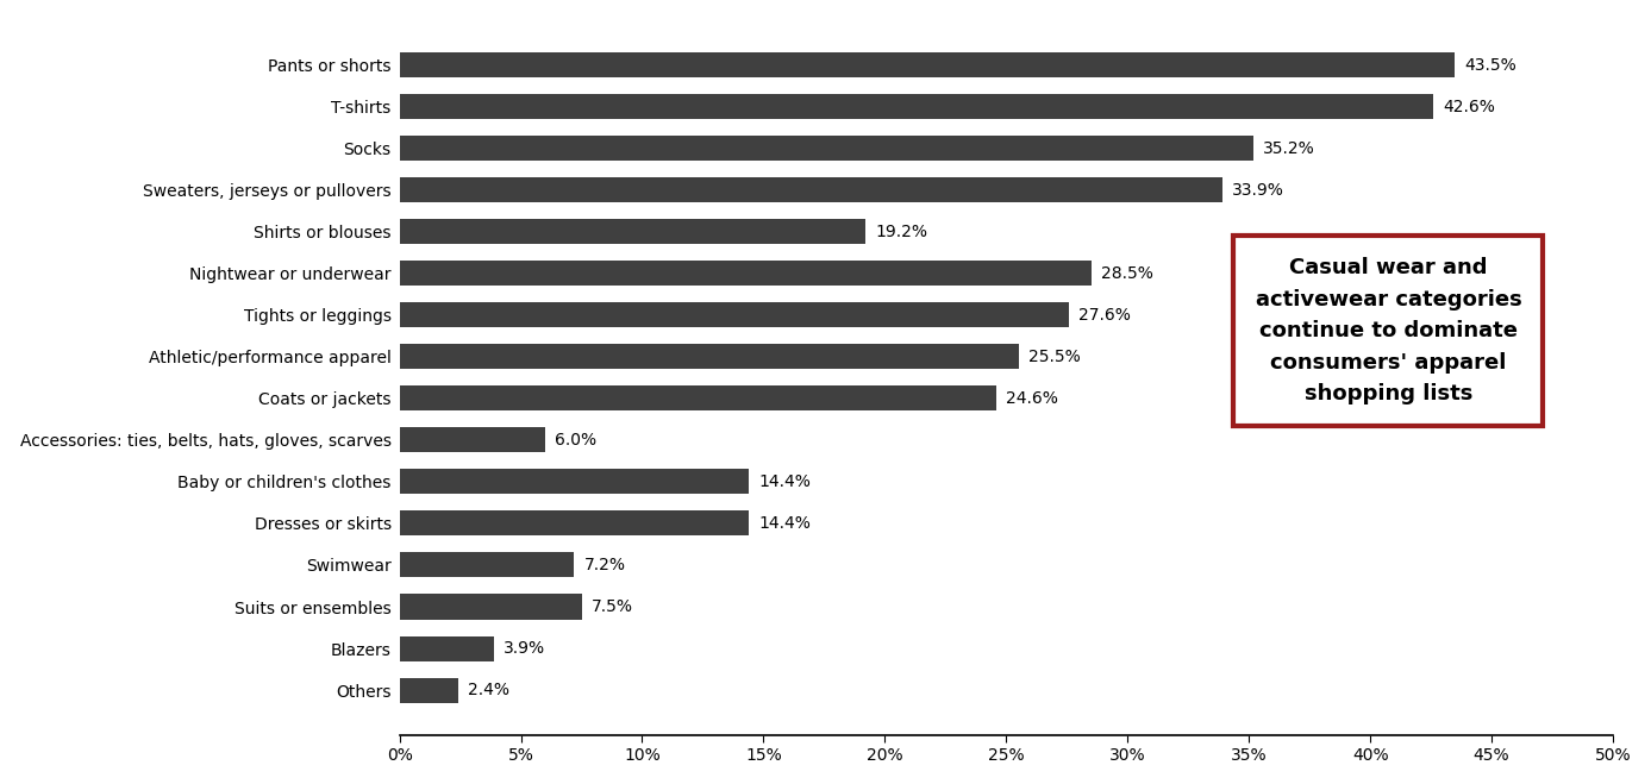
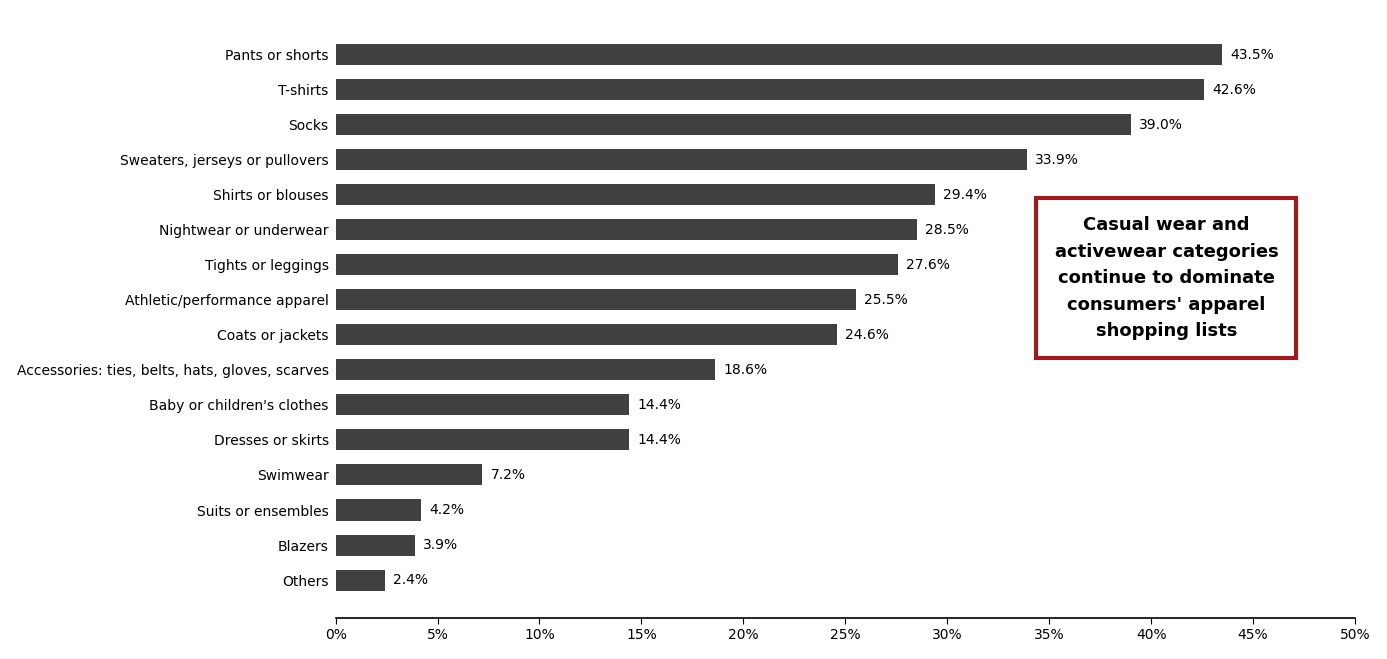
Socks: 35.2% -> 39.0%
Shirts or blouses: 19.2% -> 29.4%
Accessories: ties, belts, hats, gloves, scarves: 6.0% -> 18.6%
Suits or ensembles: 7.5% -> 4.2%
